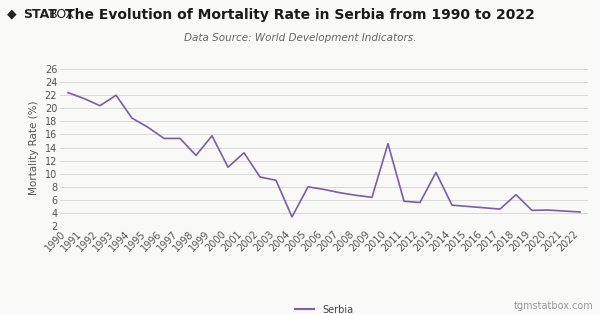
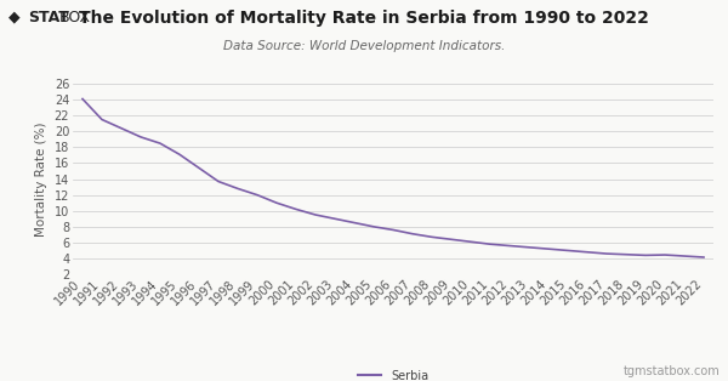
1990: 22.4 -> 24.1
1993: 22.0 -> 19.3
1997: 15.4 -> 13.7
1999: 15.8 -> 12.0
2001: 13.2 -> 10.2
2004: 3.4 -> 8.5
2010: 14.6 -> 6.1
2013: 10.2 -> 5.4
2018: 6.8 -> 4.5
